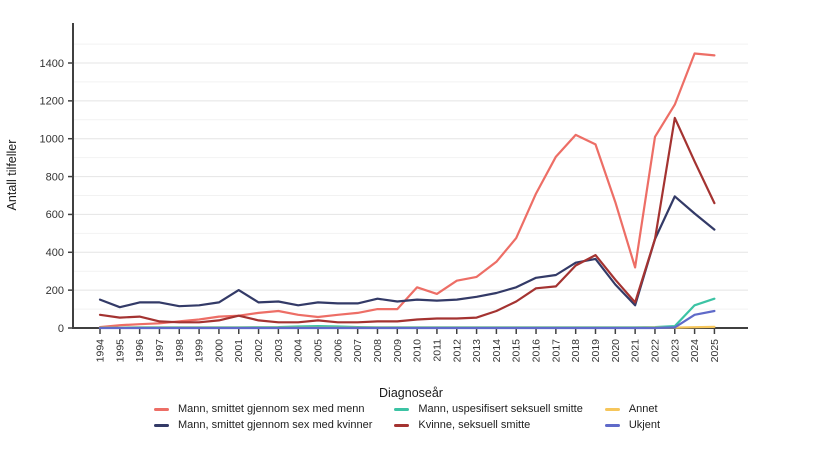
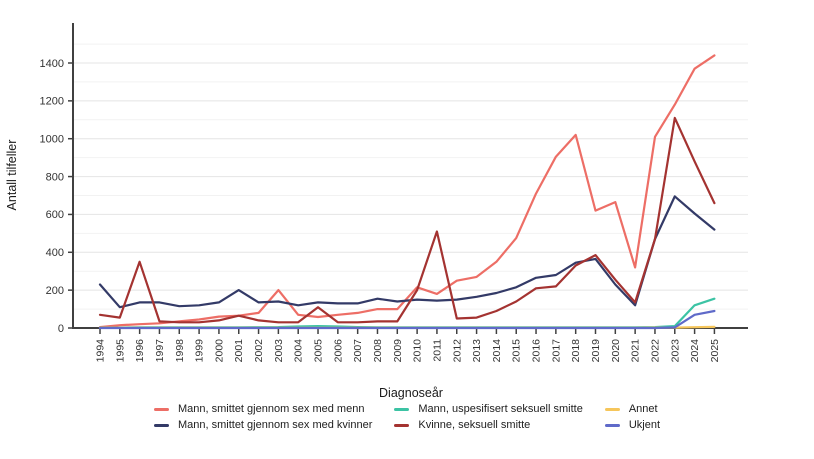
Mann, smittet gjennom sex med kvinner/1994: 150 -> 230
Kvinne, seksuell smitte/1996: 60 -> 350
Mann, smittet gjennom sex med menn/2003: 90 -> 200
Kvinne, seksuell smitte/2005: 40 -> 110
Kvinne, seksuell smitte/2010: 40 -> 200
Kvinne, seksuell smitte/2011: 50 -> 510
Mann, smittet gjennom sex med menn/2019: 970 -> 620
Mann, smittet gjennom sex med menn/2024: 1450 -> 1370
